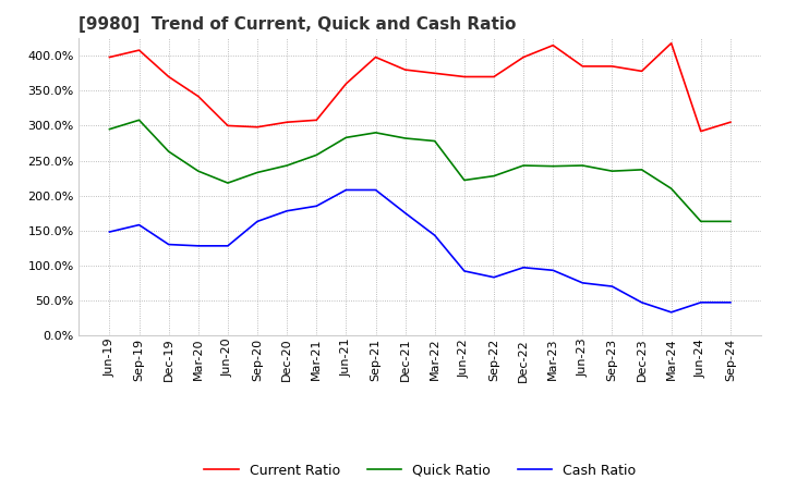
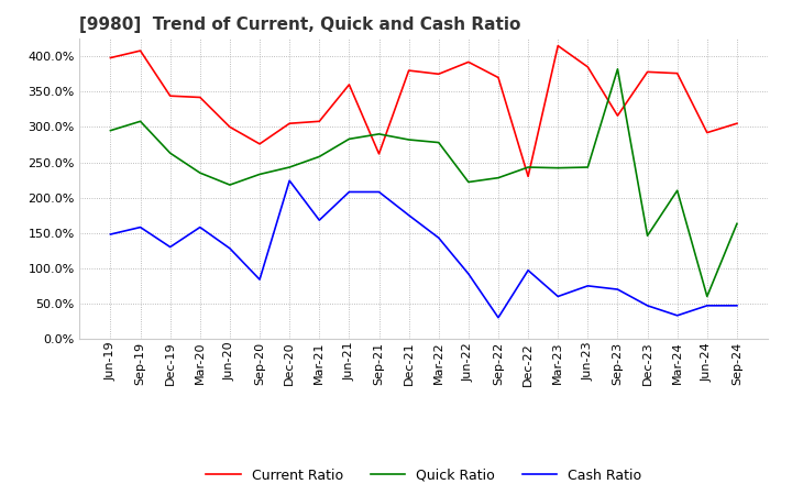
Current Ratio/Dec-19: 370% -> 344%
Cash Ratio/Mar-20: 128% -> 158%
Current Ratio/Sep-20: 298% -> 276%
Cash Ratio/Sep-20: 163% -> 84%
Cash Ratio/Dec-20: 178% -> 224%
Cash Ratio/Mar-21: 185% -> 168%
Current Ratio/Sep-21: 398% -> 262%
Current Ratio/Jun-22: 370% -> 392%
Cash Ratio/Sep-22: 83% -> 30%
Current Ratio/Dec-22: 398% -> 230%
Cash Ratio/Mar-23: 93% -> 60%
Current Ratio/Sep-23: 385% -> 316%
Quick Ratio/Sep-23: 235% -> 382%
Quick Ratio/Dec-23: 237% -> 146%
Current Ratio/Mar-24: 418% -> 376%
Quick Ratio/Jun-24: 163% -> 60%
